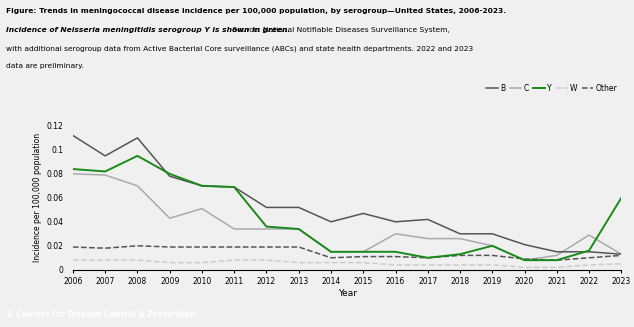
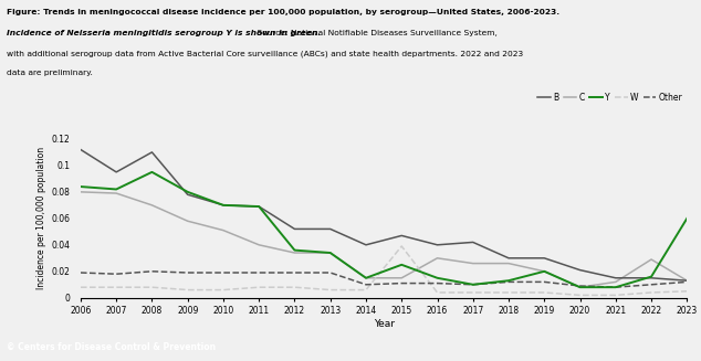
C/2009: 0.043 -> 0.058
C/2011: 0.034 -> 0.040
Y/2015: 0.015 -> 0.025
W/2015: 0.006 -> 0.039
